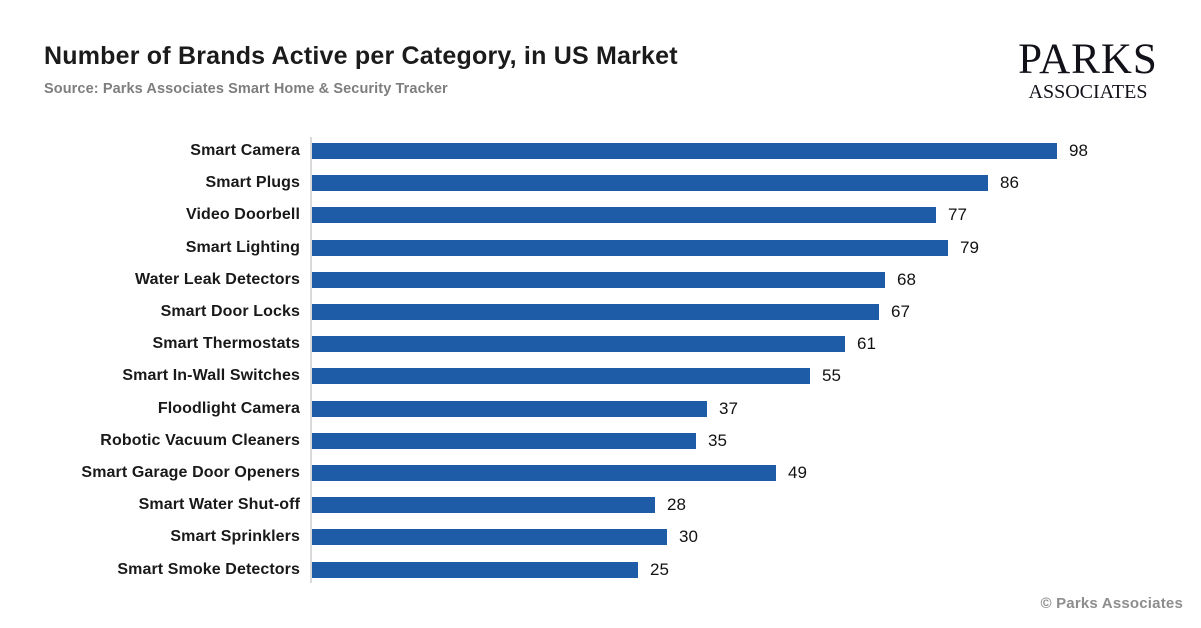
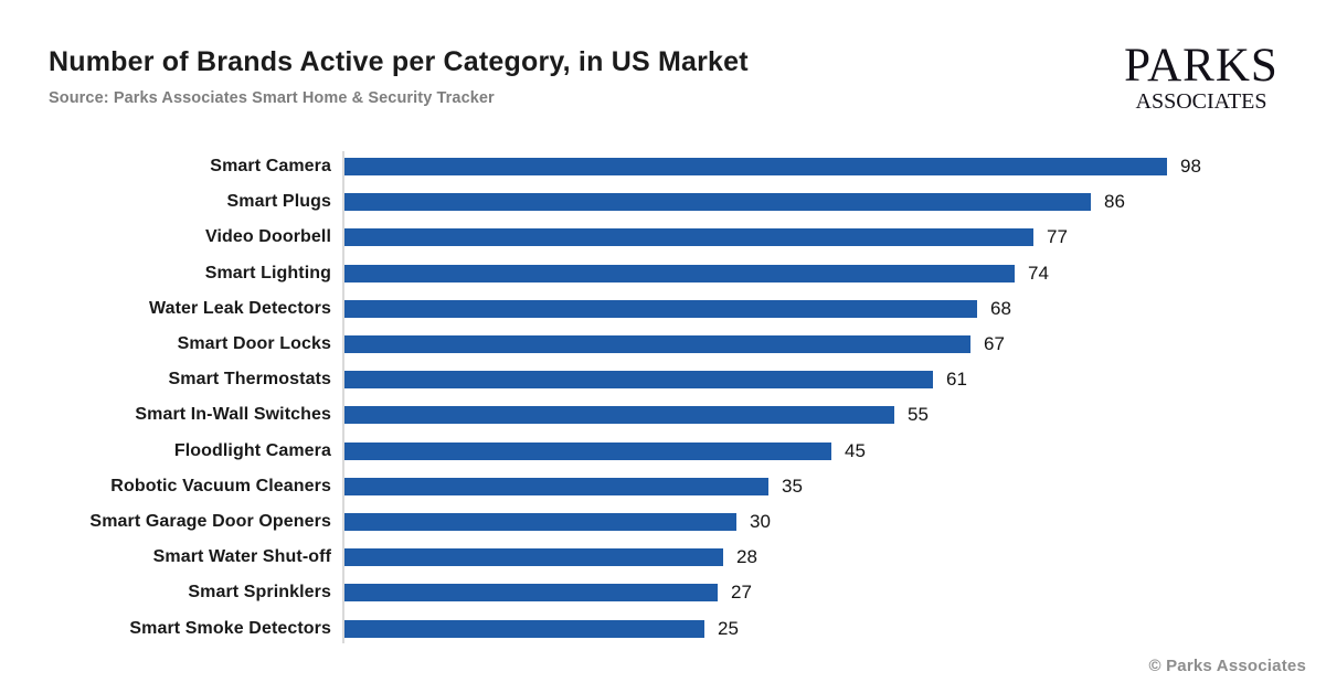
Smart Lighting: 79 -> 74
Floodlight Camera: 37 -> 45
Smart Garage Door Openers: 49 -> 30
Smart Sprinklers: 30 -> 27
